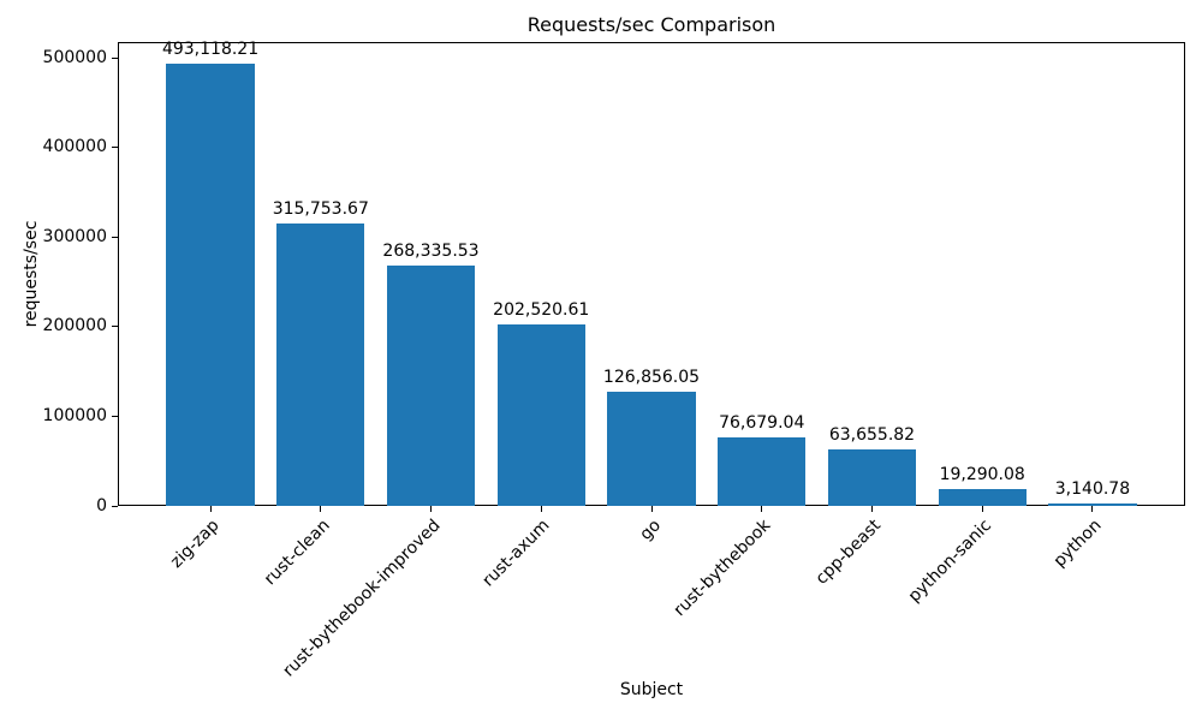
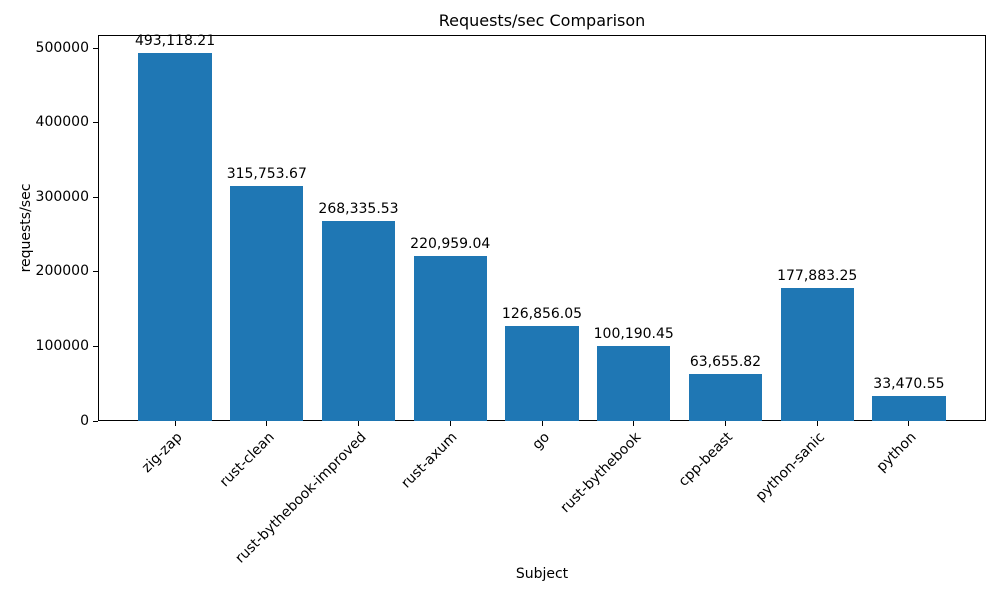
rust-axum: 202,520.61 -> 220,959.04
rust-bythebook: 76,679.04 -> 100,190.45
python-sanic: 19,290.08 -> 177,883.25
python: 3,140.78 -> 33,470.55
